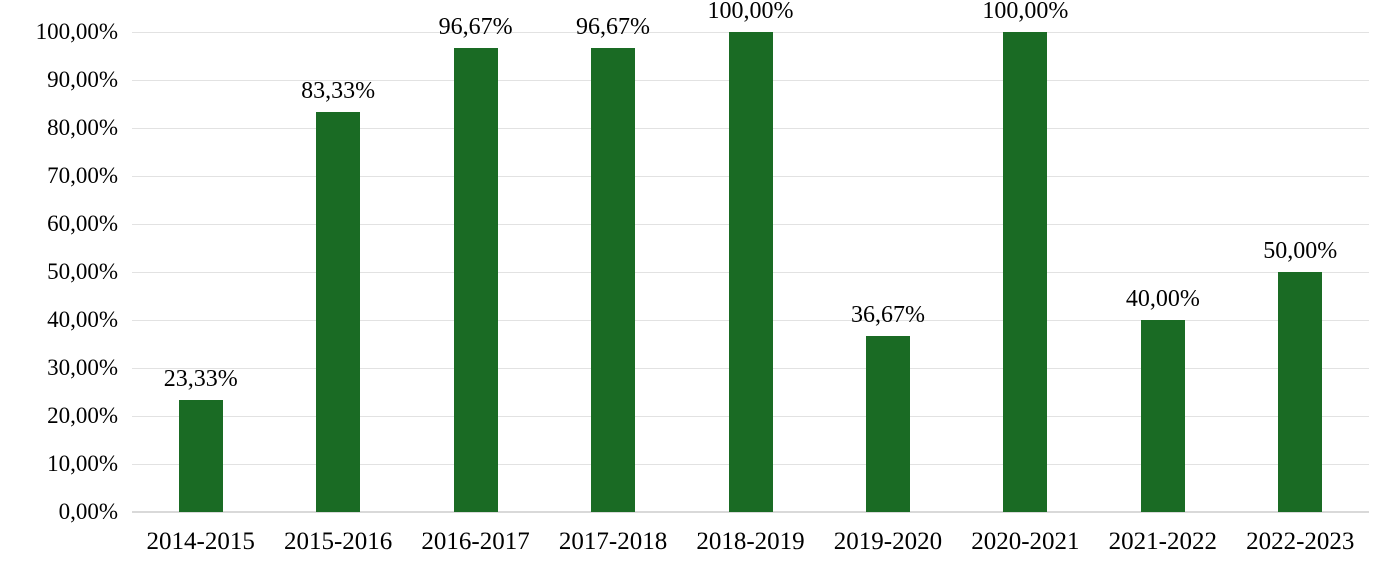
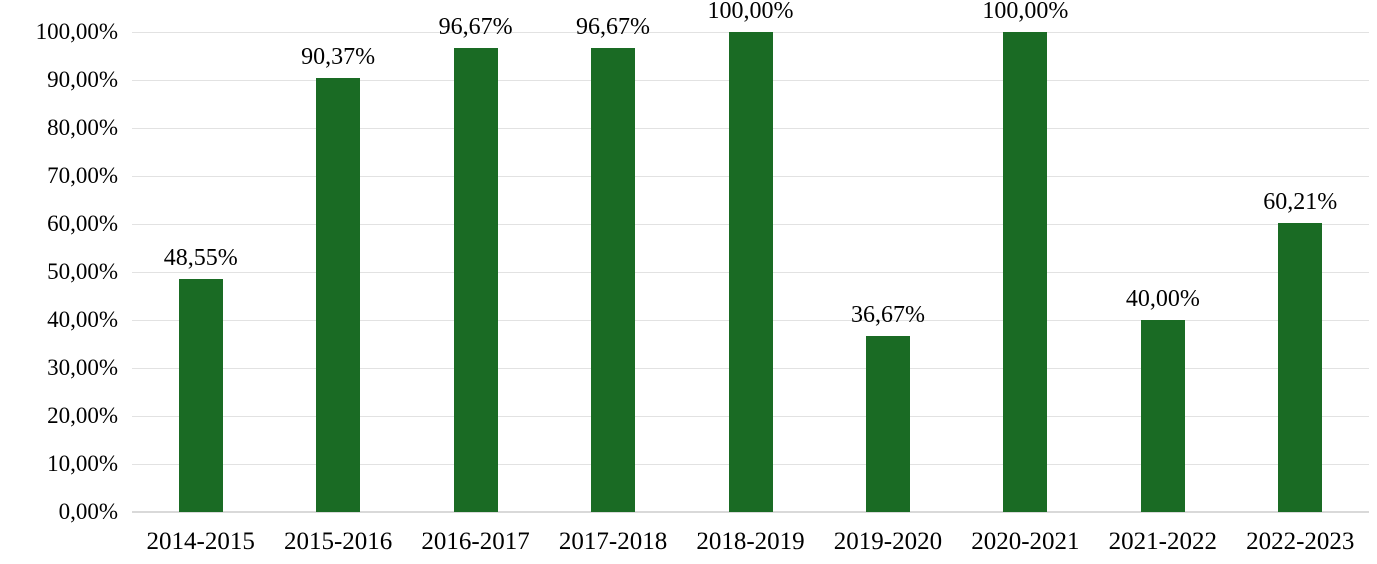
2014-2015: 23,33% -> 48,55%
2015-2016: 83,33% -> 90,37%
2022-2023: 50,00% -> 60,21%
